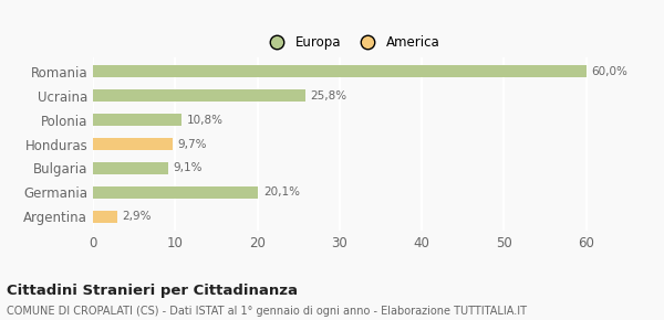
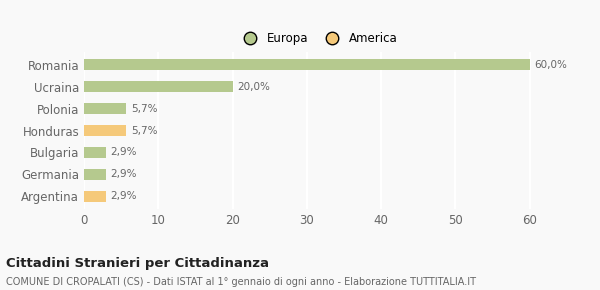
Ucraina: 25,8% -> 20,0%
Polonia: 10,8% -> 5,7%
Honduras: 9,7% -> 5,7%
Bulgaria: 9,1% -> 2,9%
Germania: 20,1% -> 2,9%
